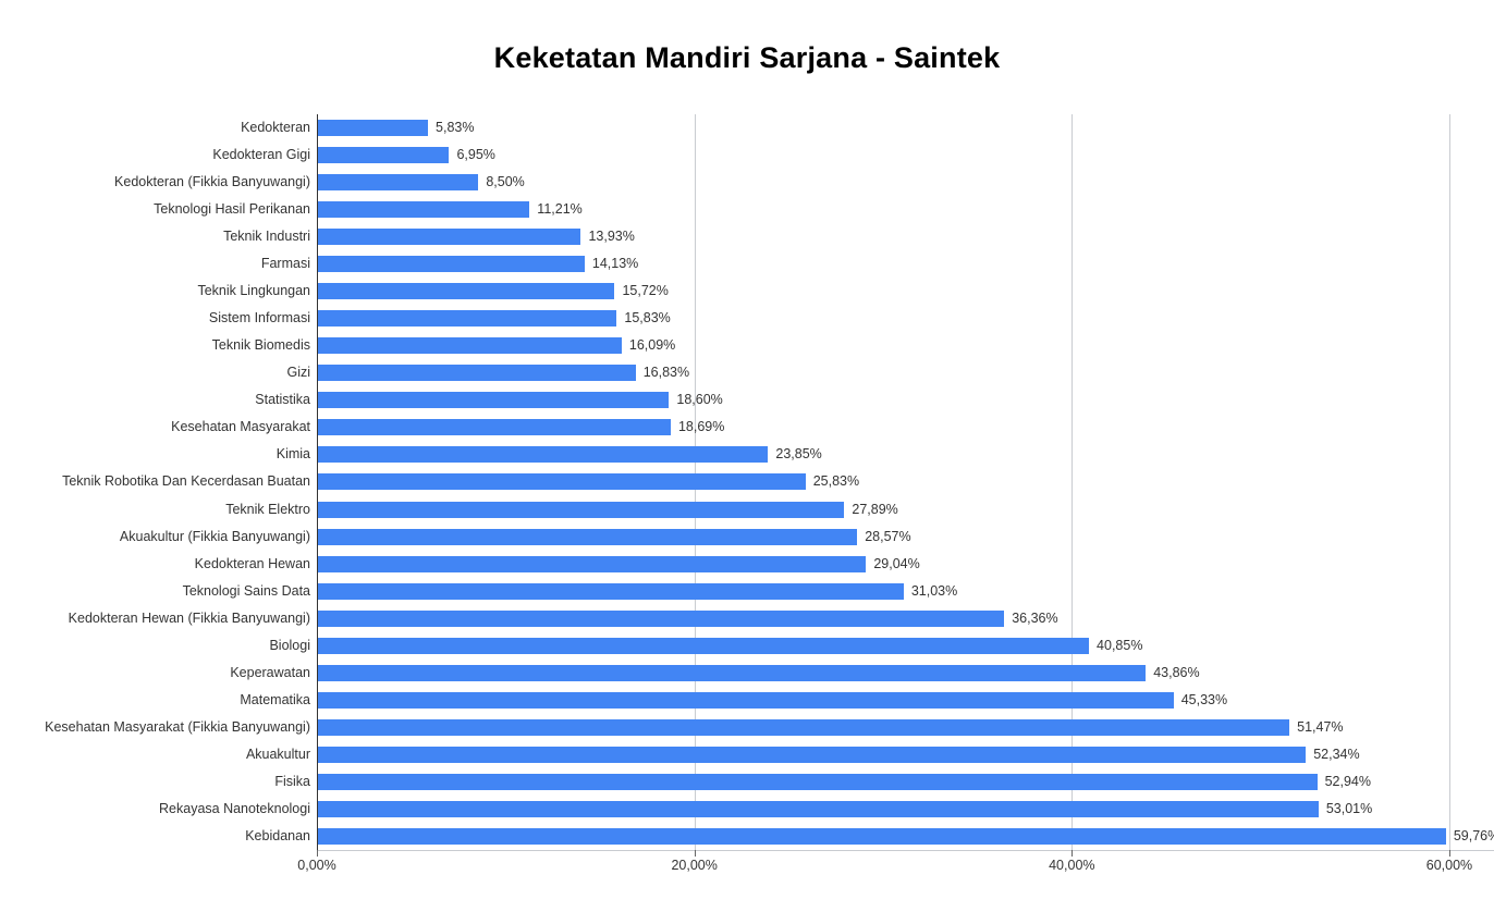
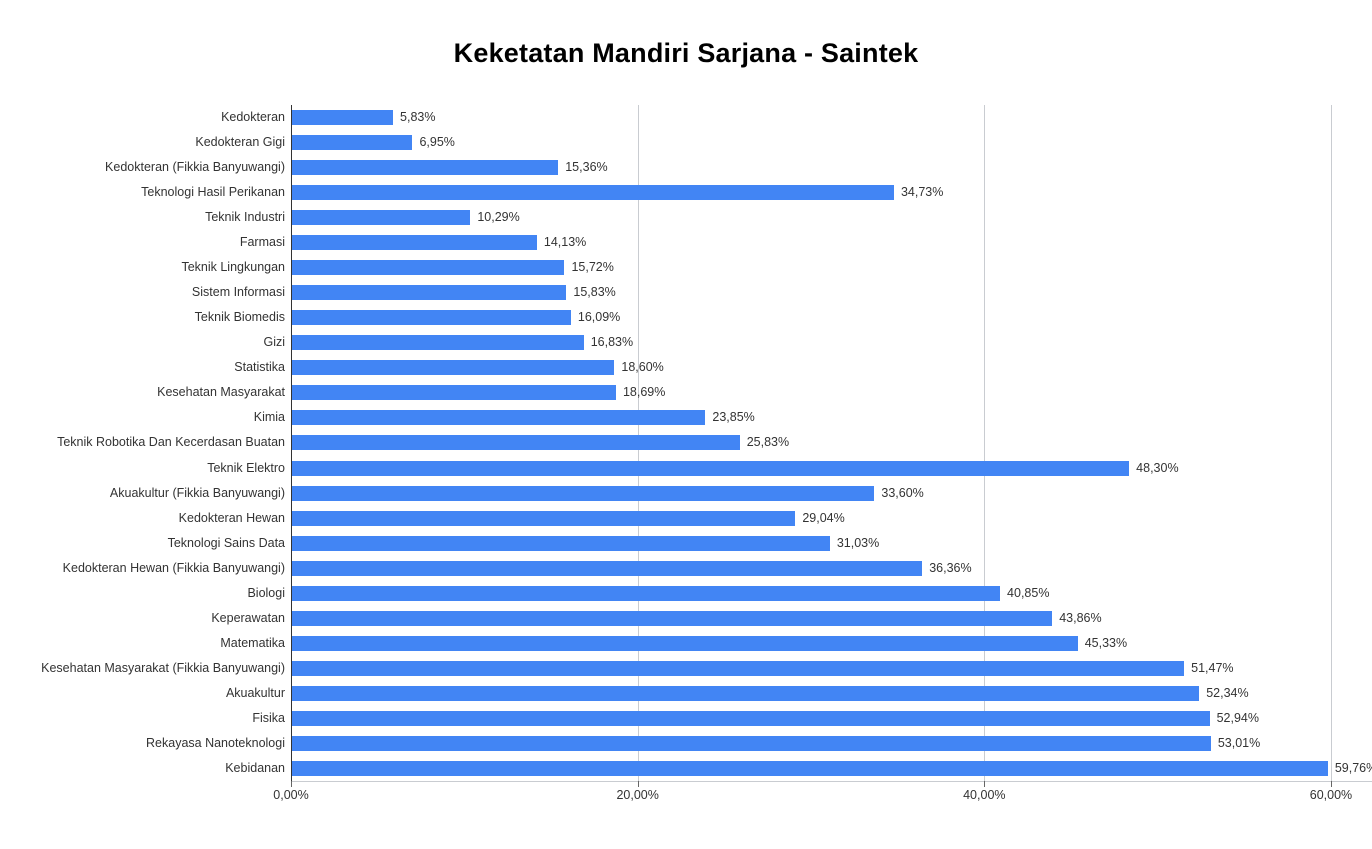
Kedokteran (Fikkia Banyuwangi): 8,50% -> 15,36%
Teknologi Hasil Perikanan: 11,21% -> 34,73%
Teknik Industri: 13,93% -> 10,29%
Teknik Elektro: 27,89% -> 48,30%
Akuakultur (Fikkia Banyuwangi): 28,57% -> 33,60%
